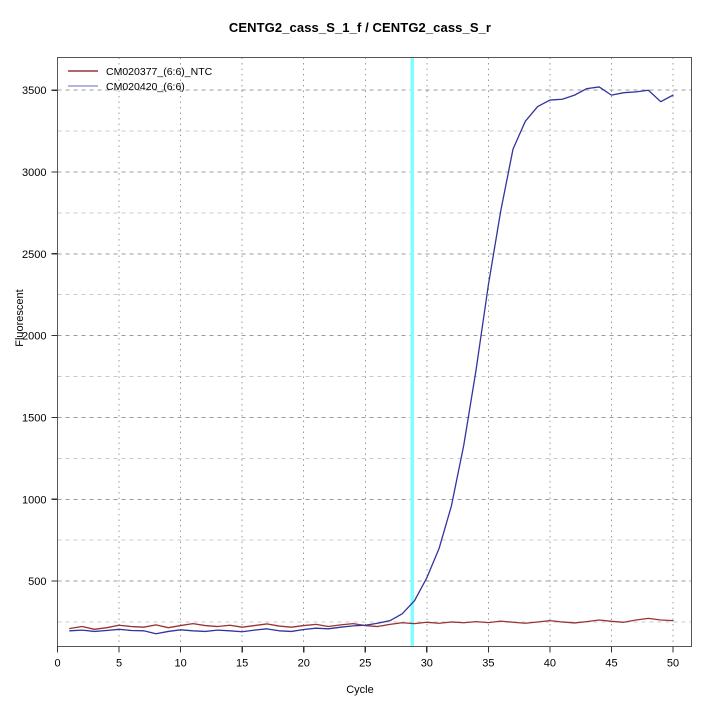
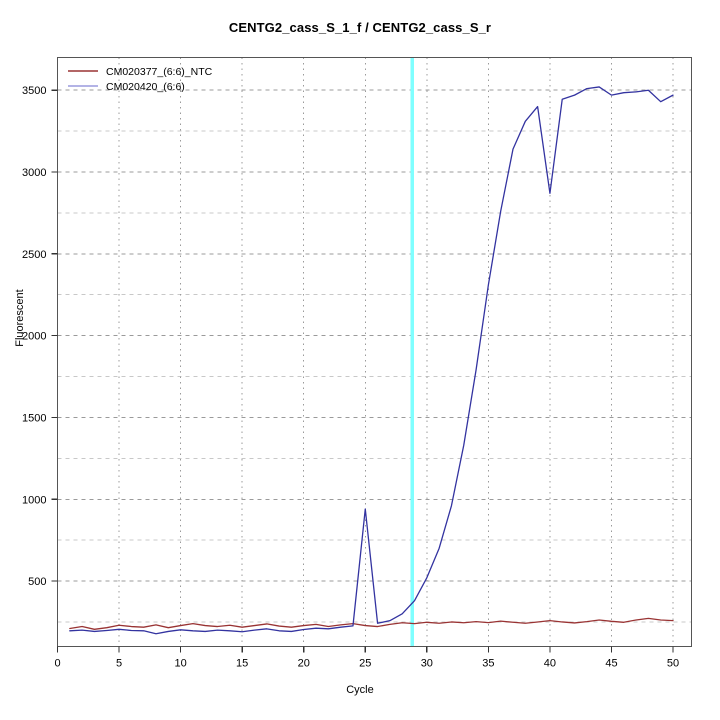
CM020420_(6:6)/25: 230 -> 940
CM020420_(6:6)/40: 3440 -> 2870
